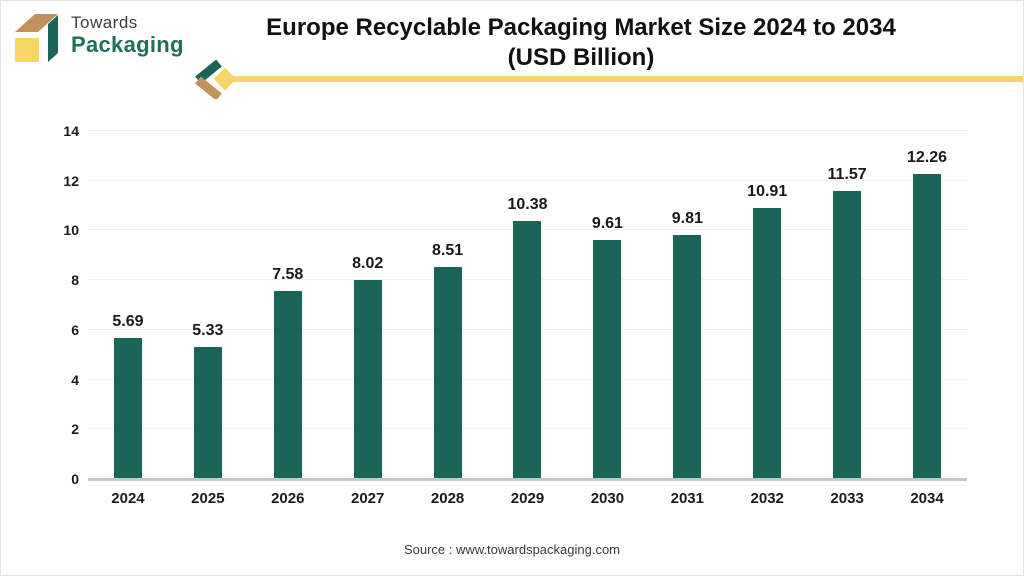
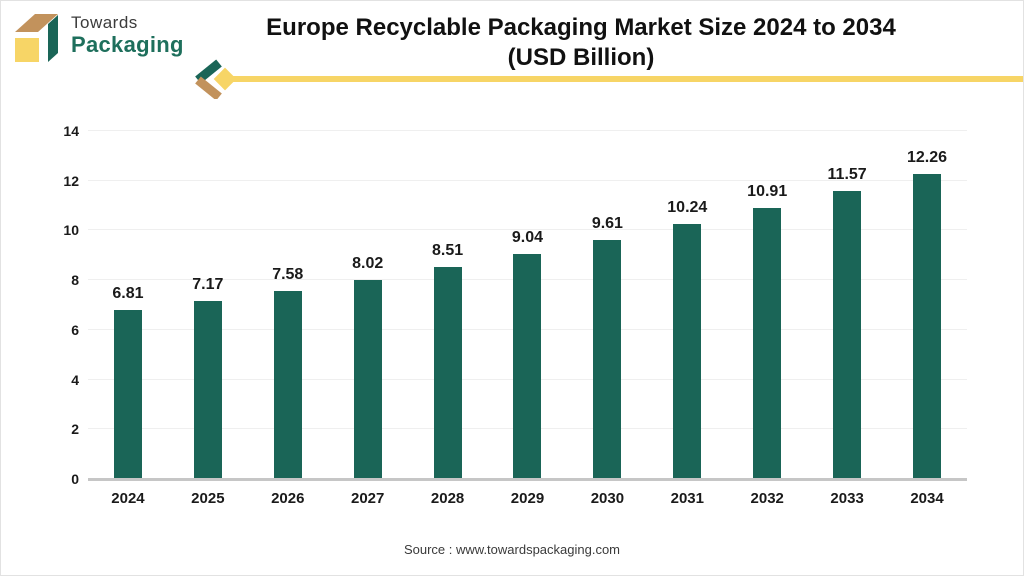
2024: 5.69 -> 6.81
2025: 5.33 -> 7.17
2029: 10.38 -> 9.04
2031: 9.81 -> 10.24
